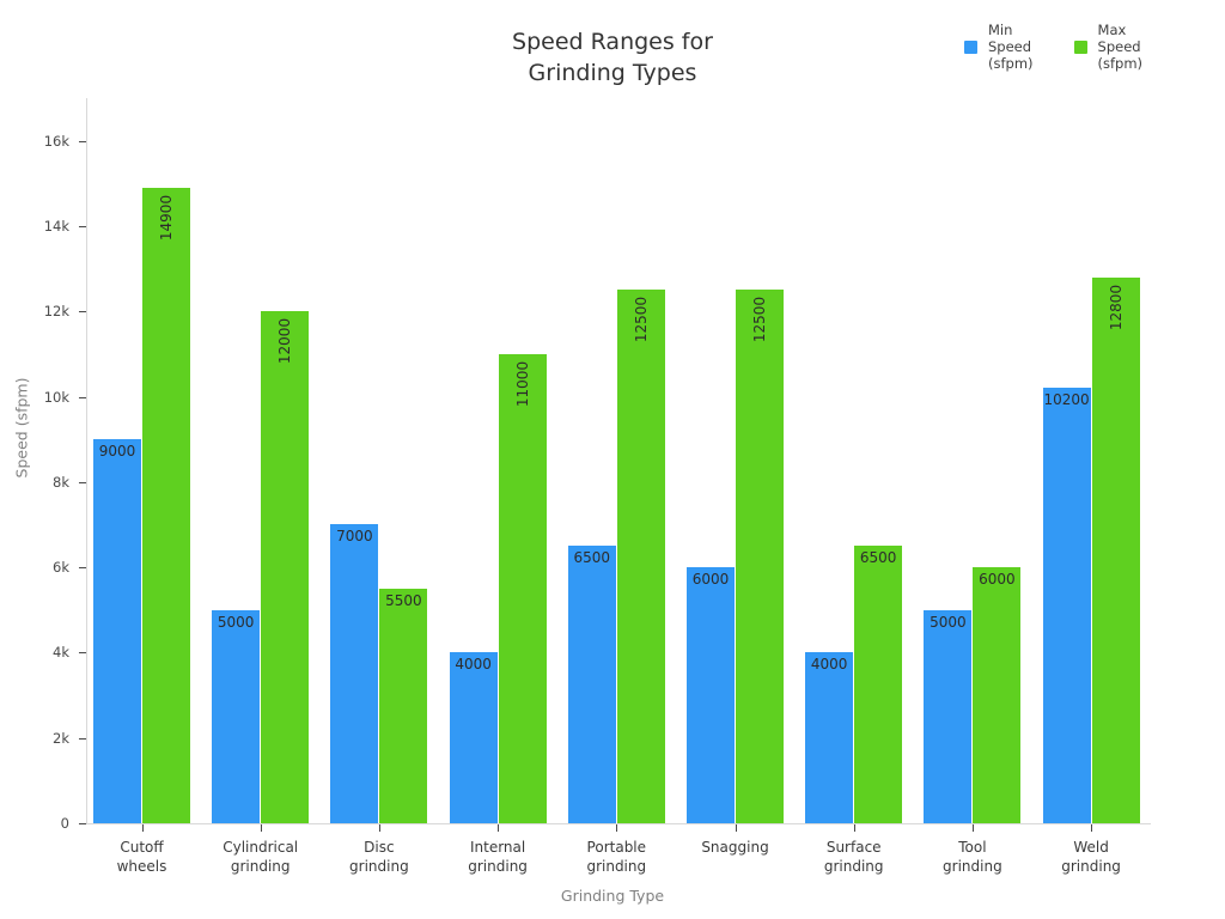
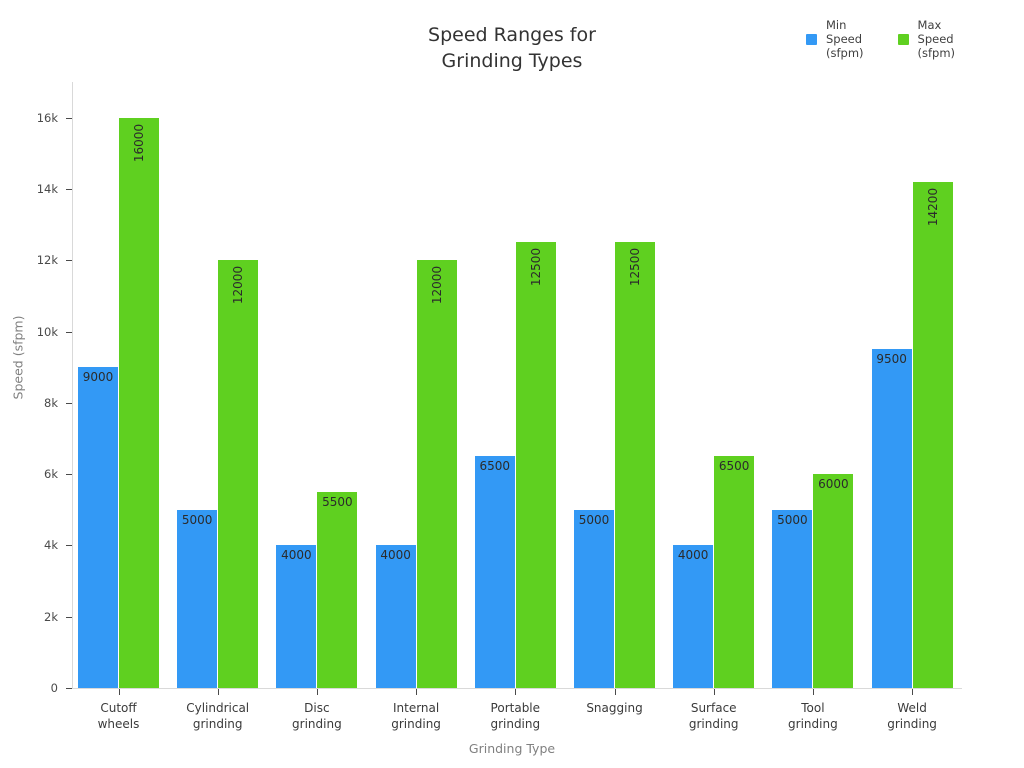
Max Speed (sfpm)/Cutoff wheels: 14900 -> 16000
Min Speed (sfpm)/Disc grinding: 7000 -> 4000
Max Speed (sfpm)/Internal grinding: 11000 -> 12000
Min Speed (sfpm)/Snagging: 6000 -> 5000
Min Speed (sfpm)/Weld grinding: 10200 -> 9500
Max Speed (sfpm)/Weld grinding: 12800 -> 14200
